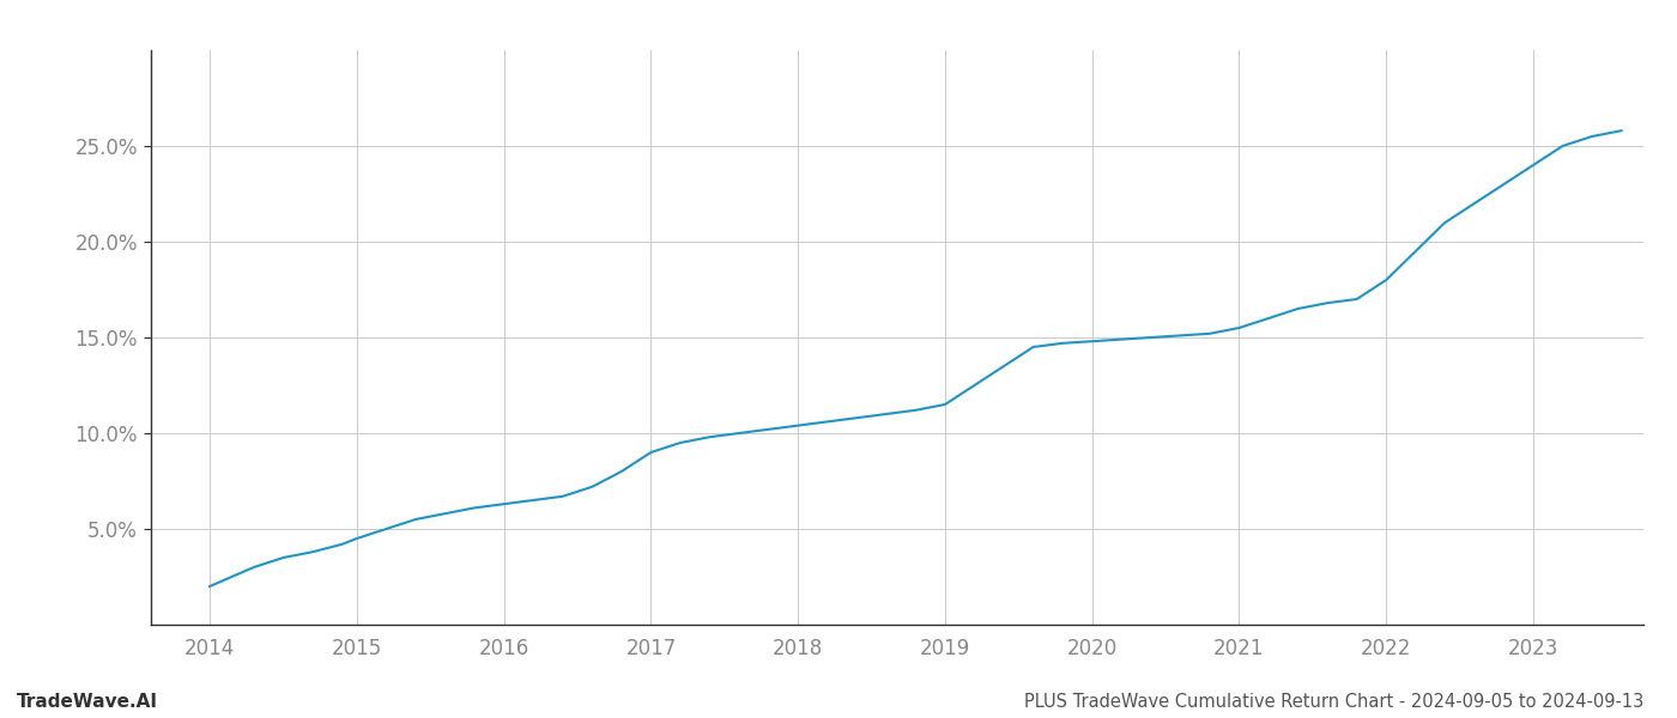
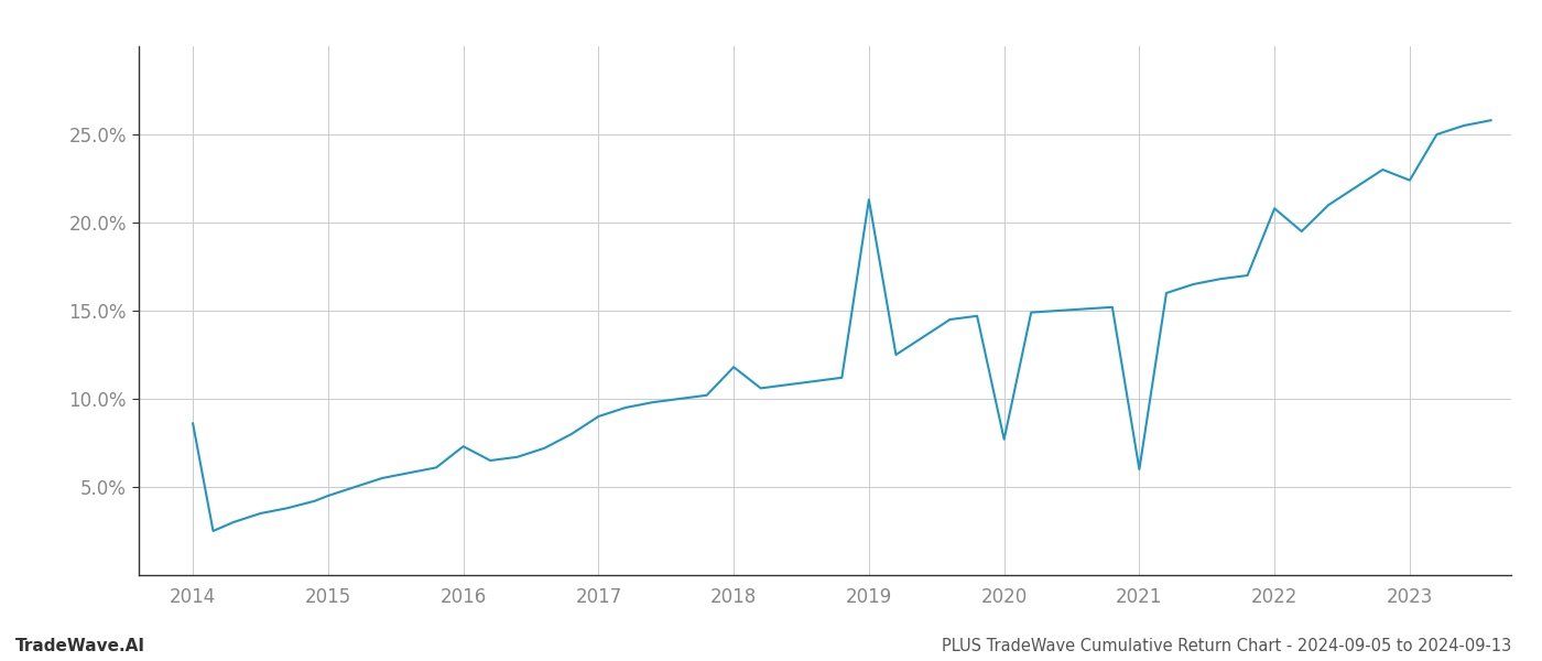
2014: 2.0% -> 8.6%
2016: 6.3% -> 7.3%
2018: 10.4% -> 11.8%
2019: 11.5% -> 21.3%
2020: 14.8% -> 7.7%
2021: 15.5% -> 6.0%
2022: 18.0% -> 20.8%
2023: 24.0% -> 22.4%
